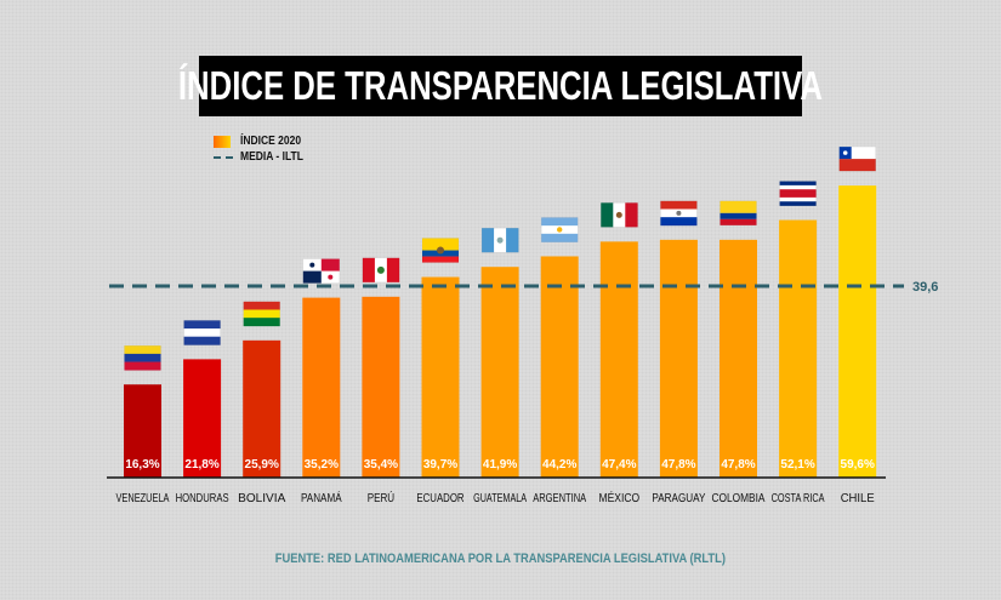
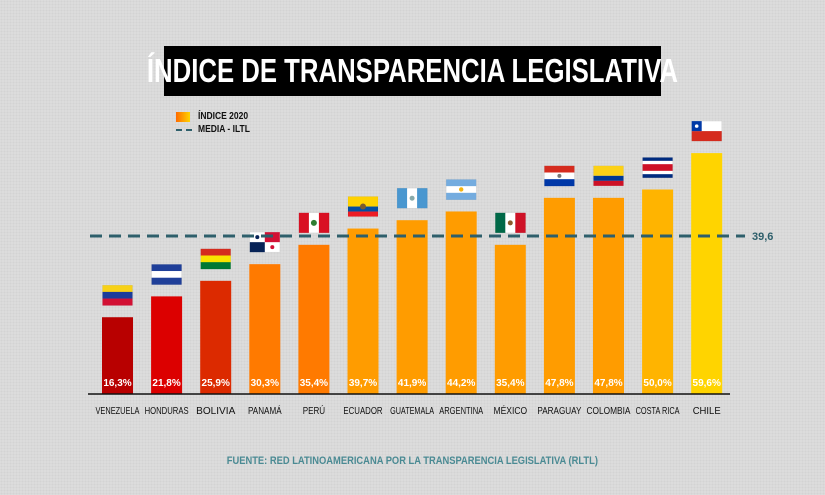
PANAMÁ: 35,2% -> 30,3%
MÉXICO: 47,4% -> 35,4%
COSTA RICA: 52,1% -> 50,0%
